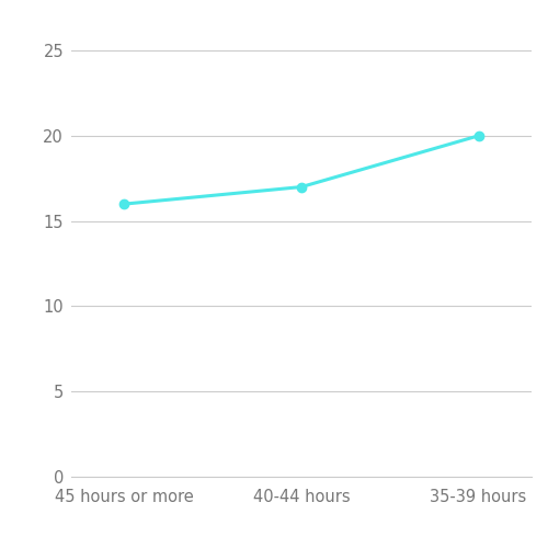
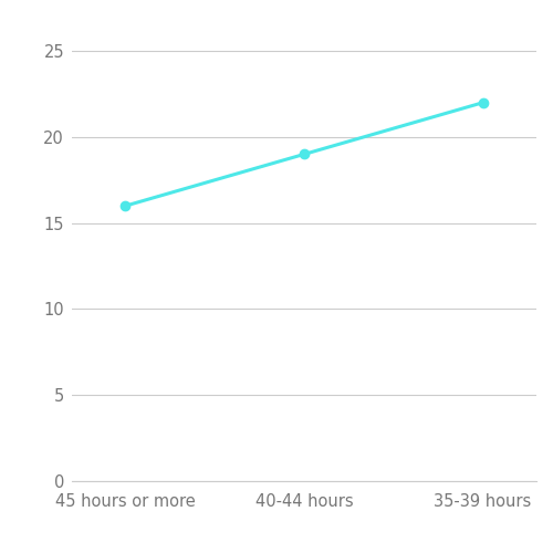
40-44 hours: 17 -> 19
35-39 hours: 20 -> 22
